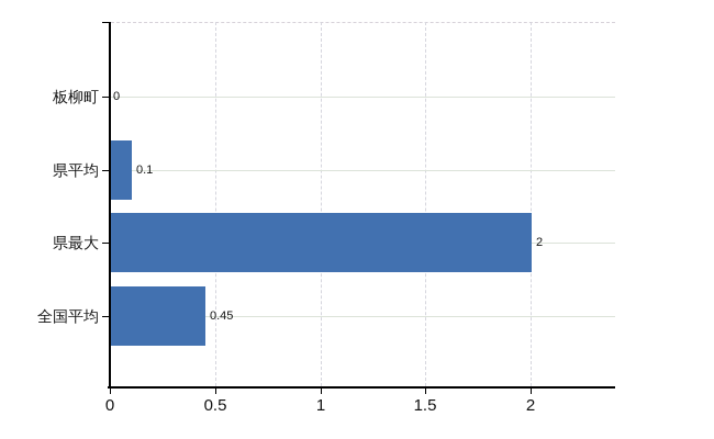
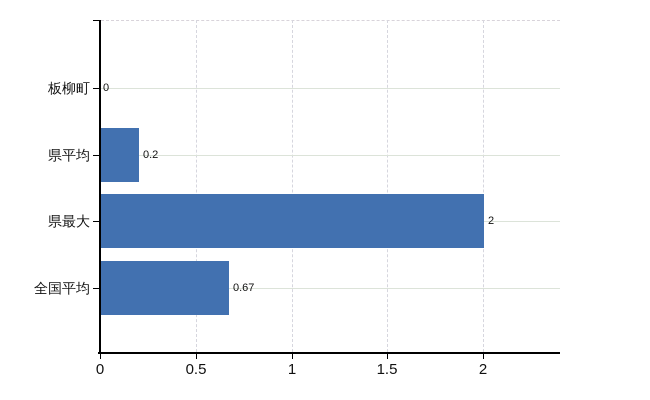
県平均: 0.1 -> 0.2
全国平均: 0.45 -> 0.67
